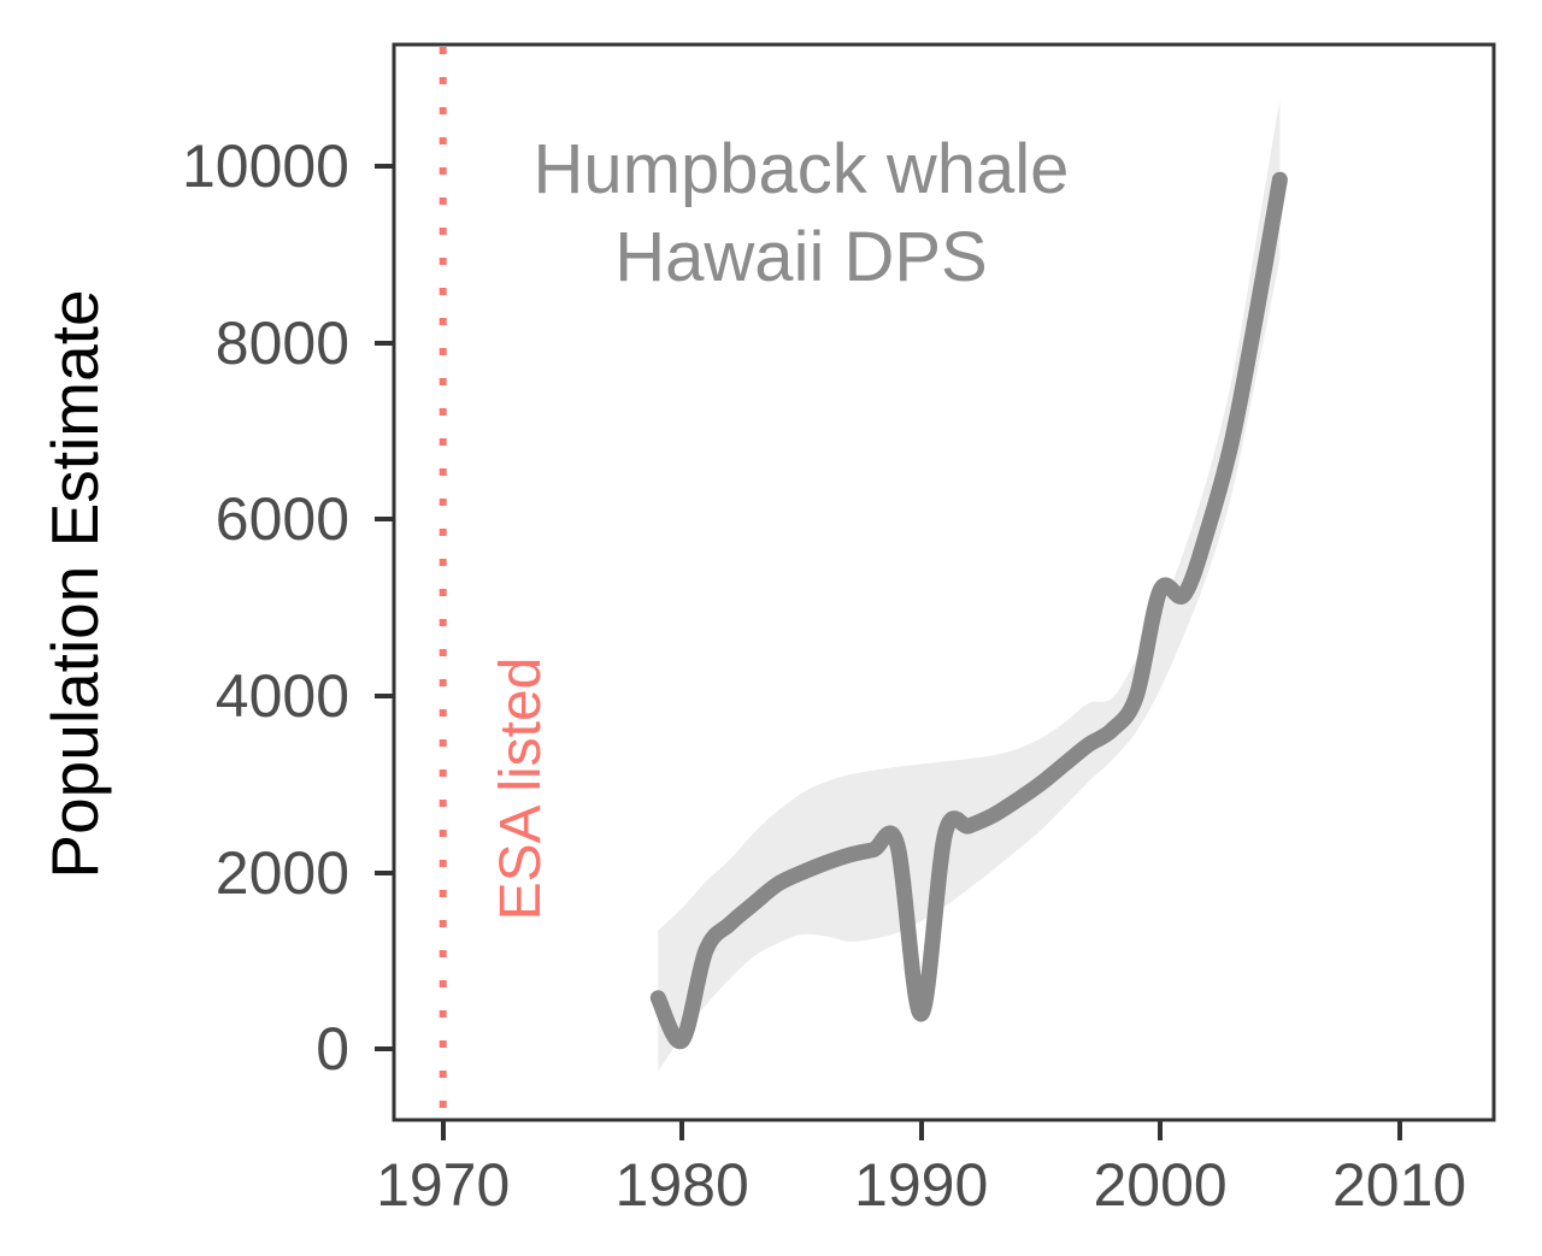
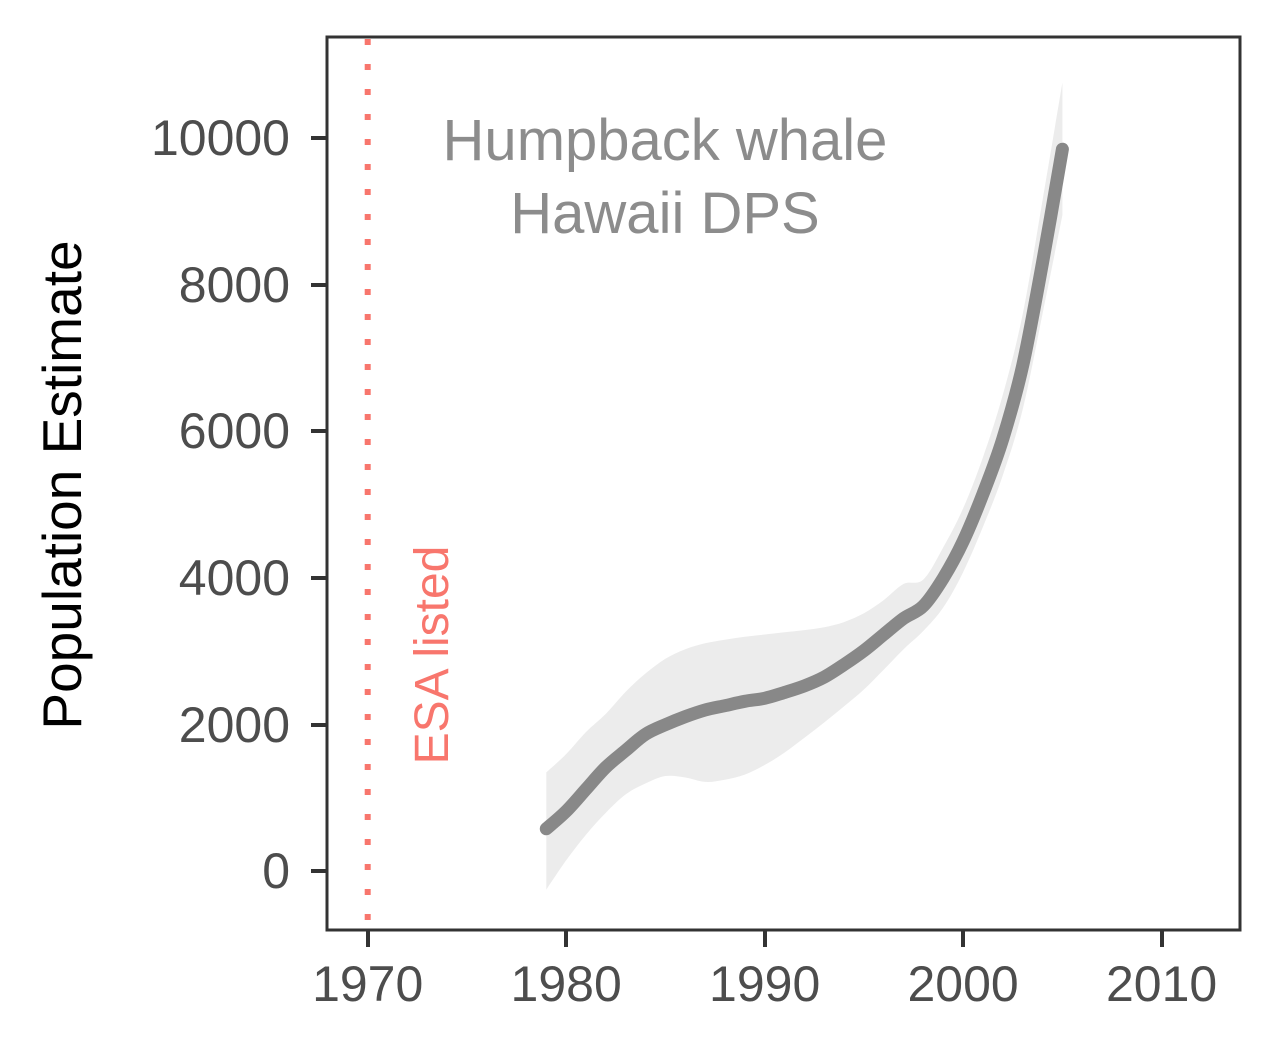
1980: 100 -> 800
1990: 400 -> 2400
2000: 5200 -> 4500
